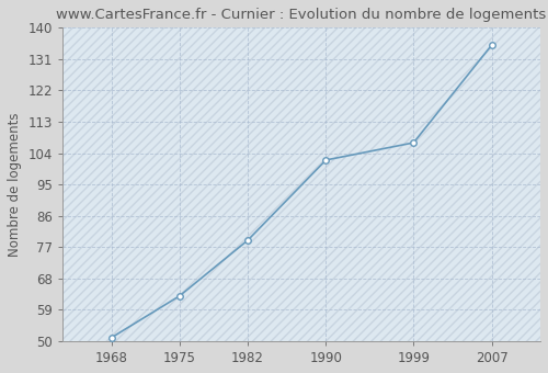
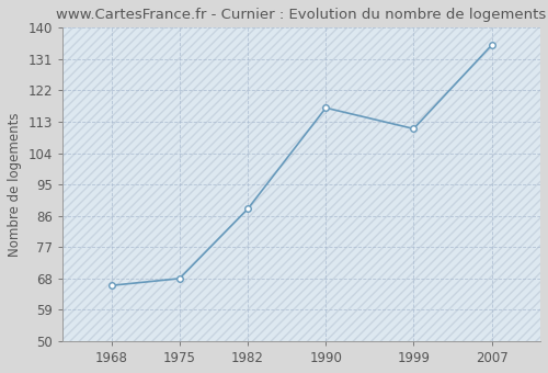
1968: 51 -> 66
1975: 63 -> 68
1982: 79 -> 88
1990: 102 -> 117
1999: 107 -> 111
